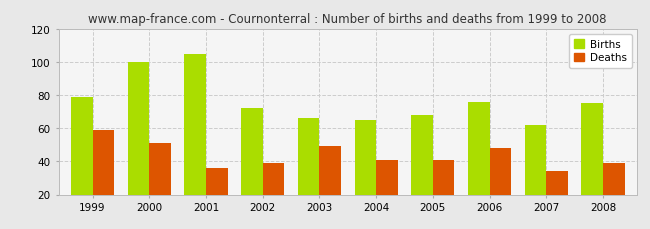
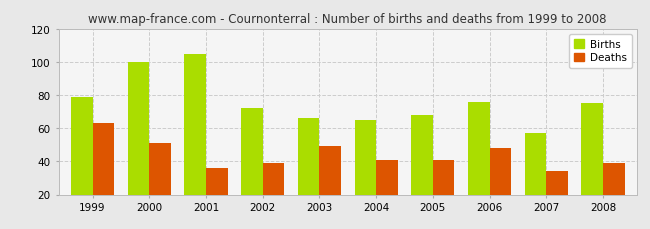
Deaths/1999: 59 -> 63
Births/2007: 62 -> 57
